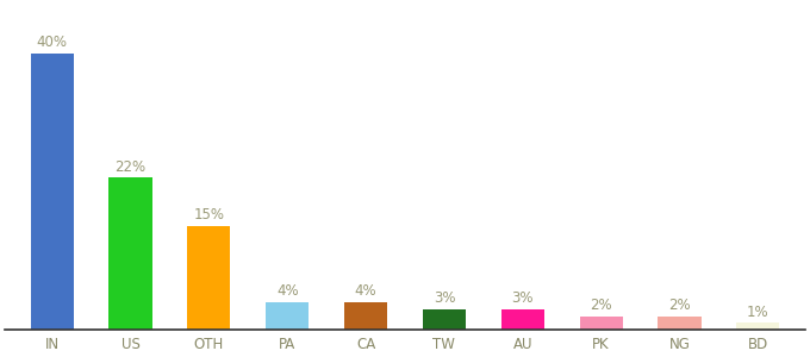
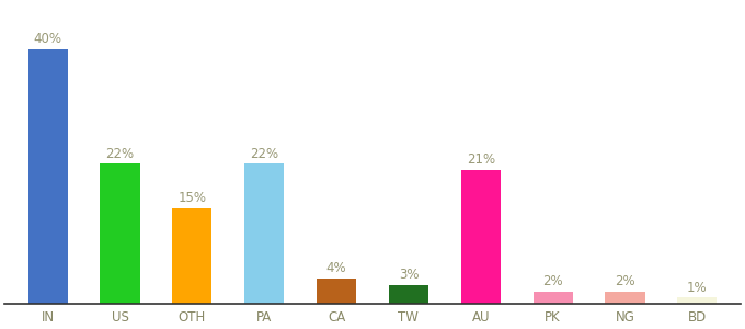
PA: 4% -> 22%
AU: 3% -> 21%
